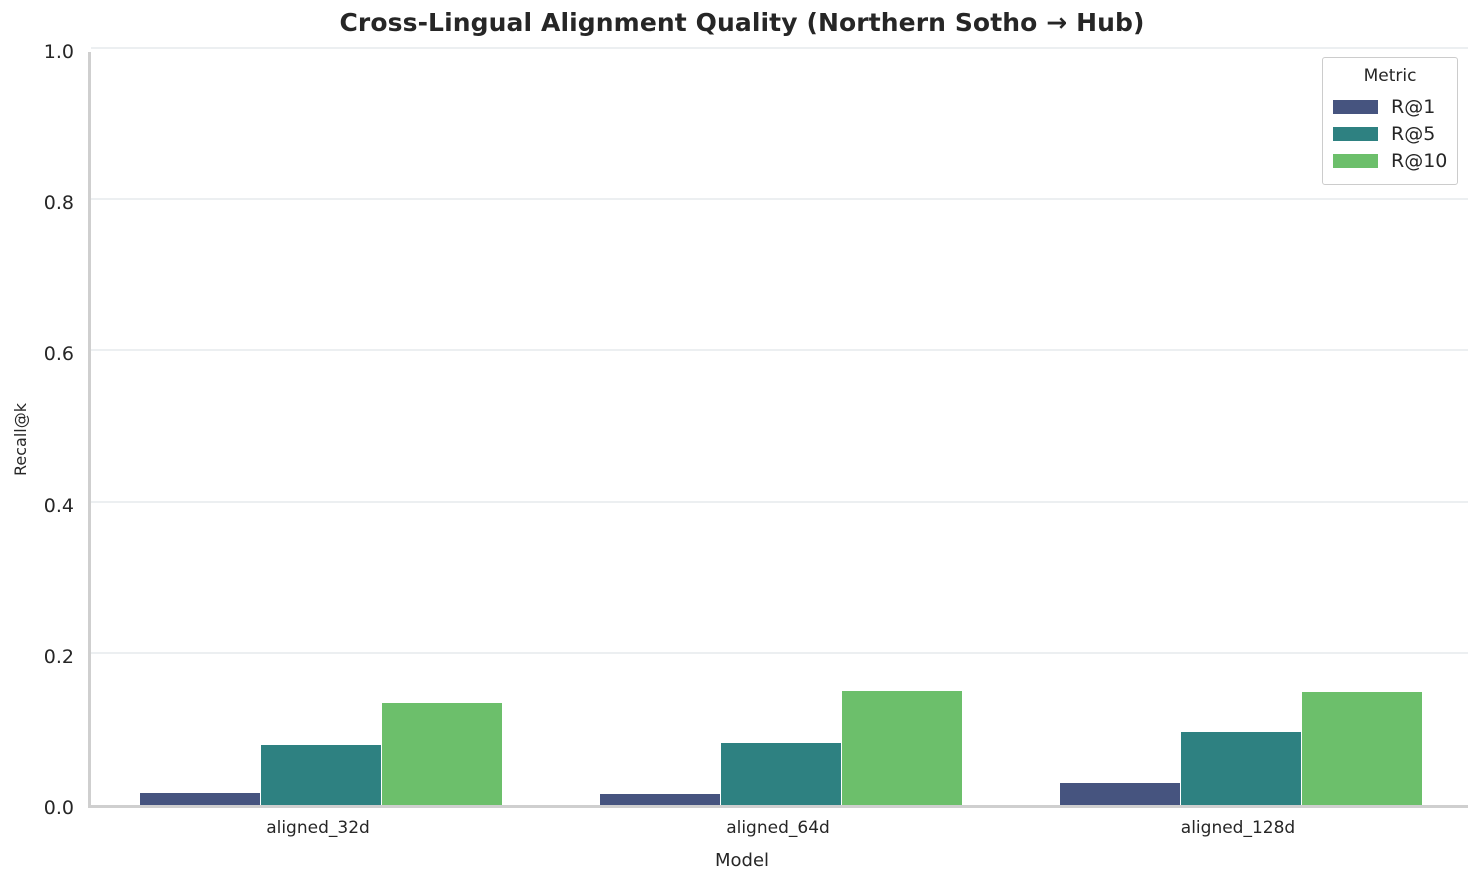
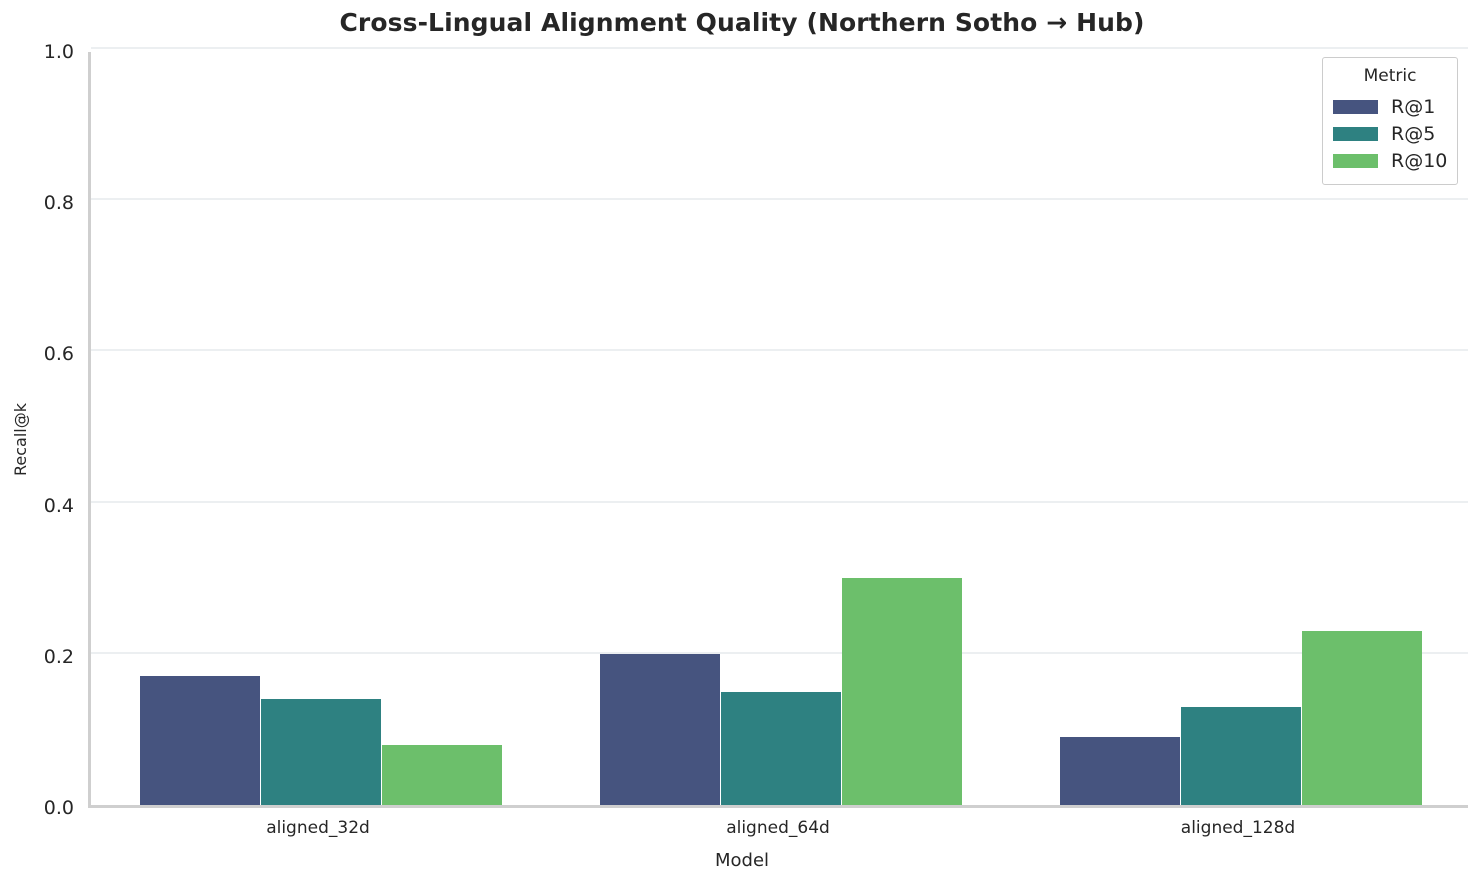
R@1/aligned_32d: 0.02 -> 0.17
R@5/aligned_32d: 0.08 -> 0.14
R@10/aligned_32d: 0.14 -> 0.08
R@1/aligned_64d: 0.01 -> 0.20
R@5/aligned_64d: 0.08 -> 0.15
R@10/aligned_64d: 0.15 -> 0.30
R@1/aligned_128d: 0.03 -> 0.09
R@5/aligned_128d: 0.10 -> 0.13
R@10/aligned_128d: 0.15 -> 0.23
